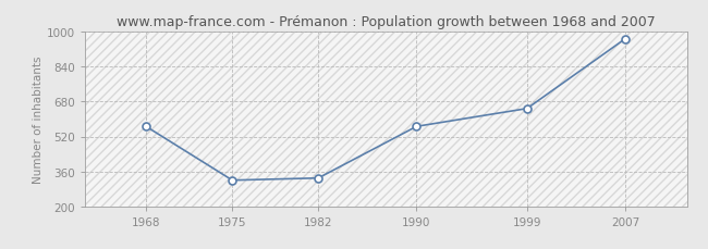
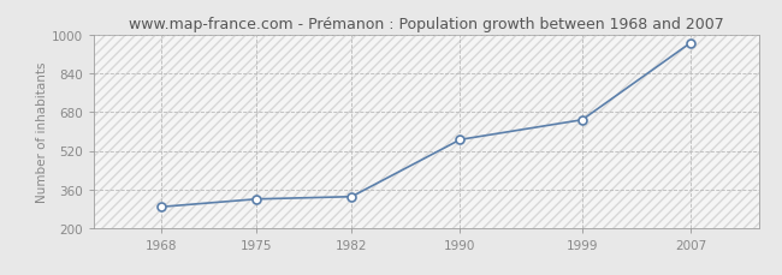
1968: 565 -> 288
